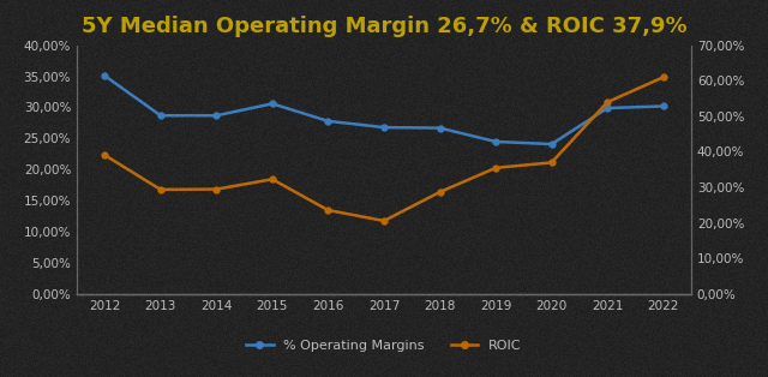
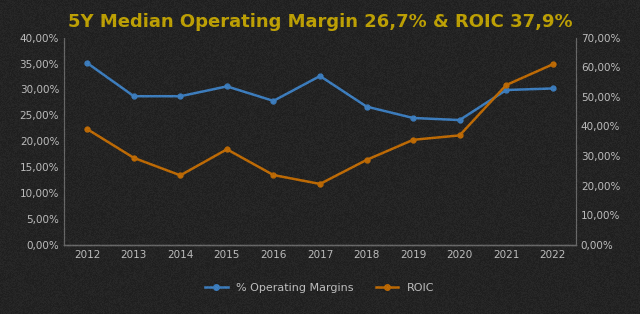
ROIC/2014: 29,5% -> 23,5%
% Operating Margins/2017: 26,8% -> 32,6%
